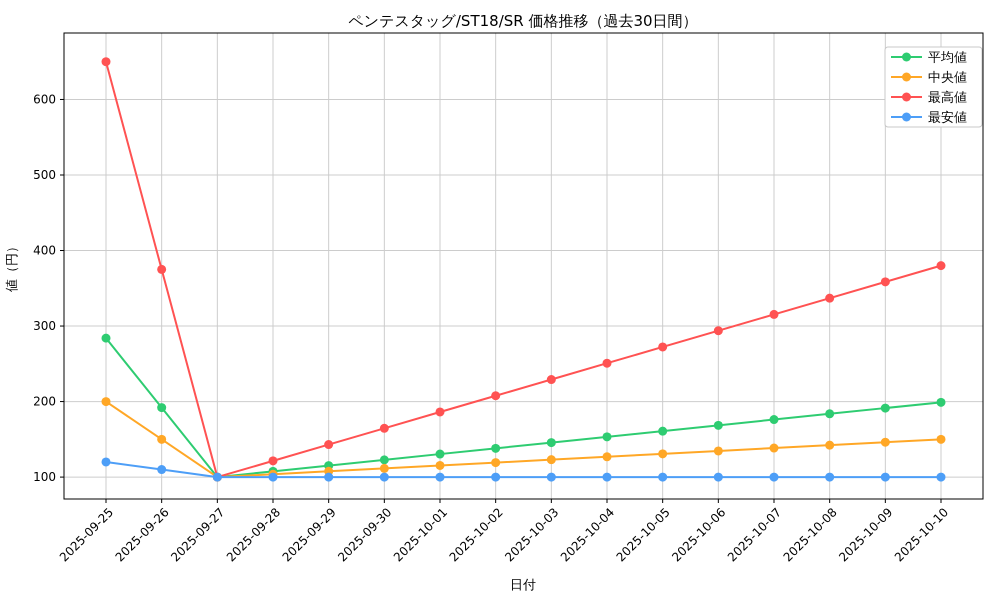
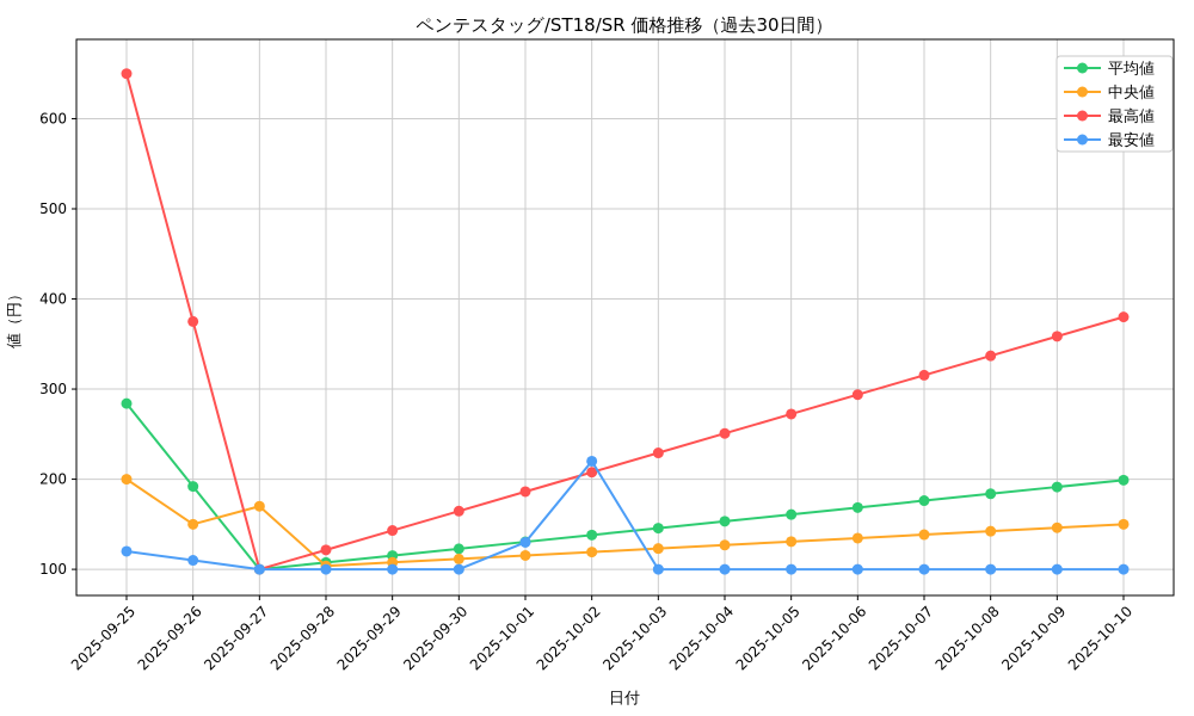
中央値/2025-09-27: 100 -> 170
最安値/2025-10-01: 100 -> 130
最安値/2025-10-02: 100 -> 220
